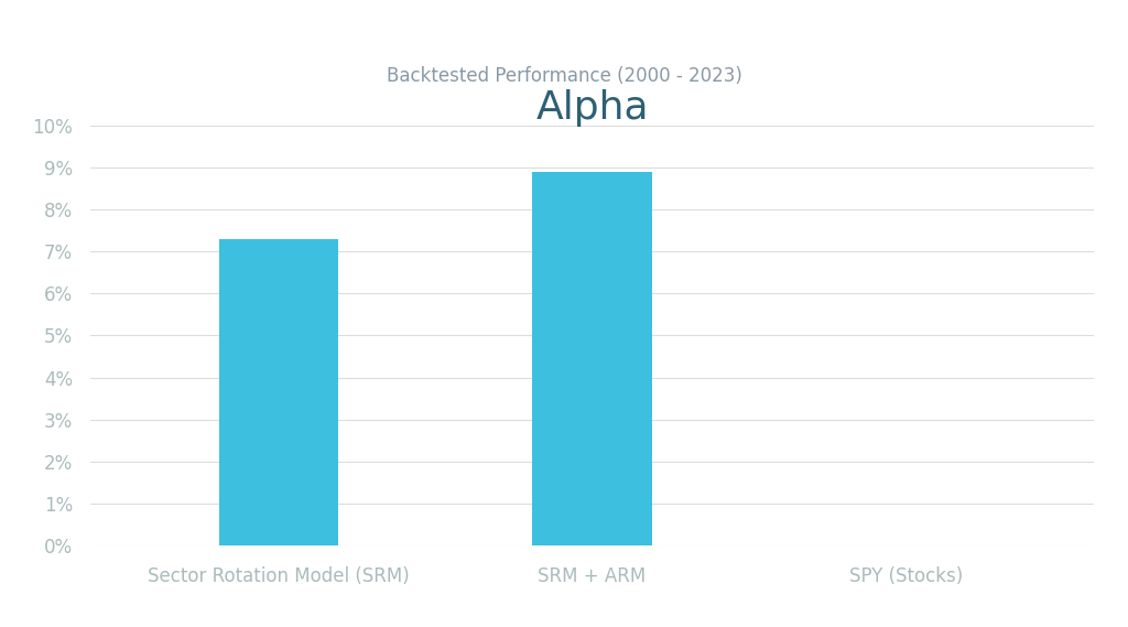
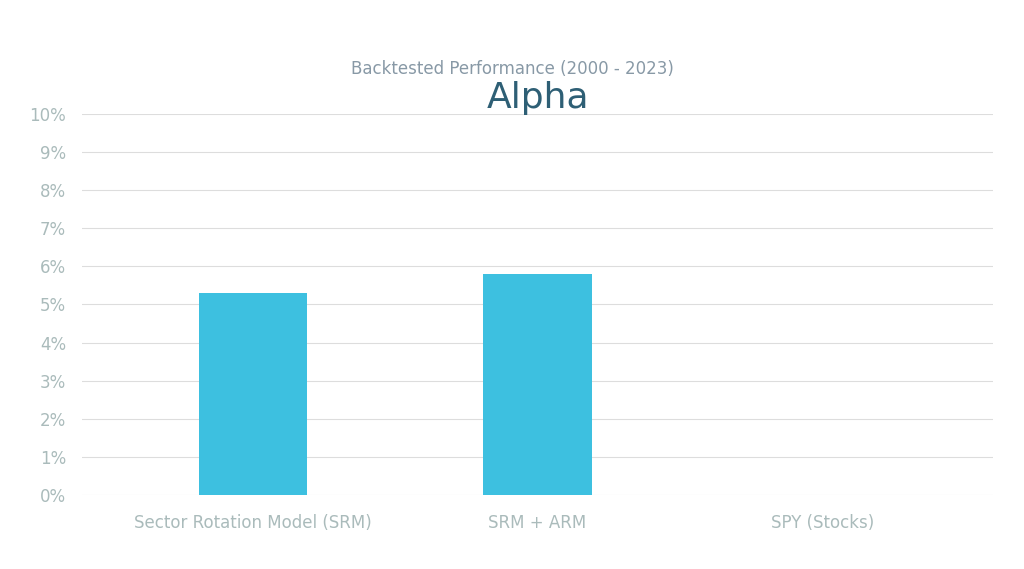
Sector Rotation Model (SRM): 7.3% -> 5.3%
SRM + ARM: 8.9% -> 5.8%
